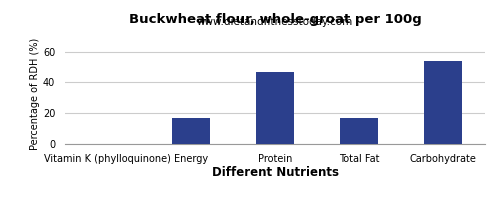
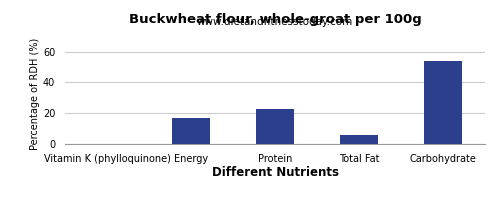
Protein: 47 -> 23
Total Fat: 17 -> 6
